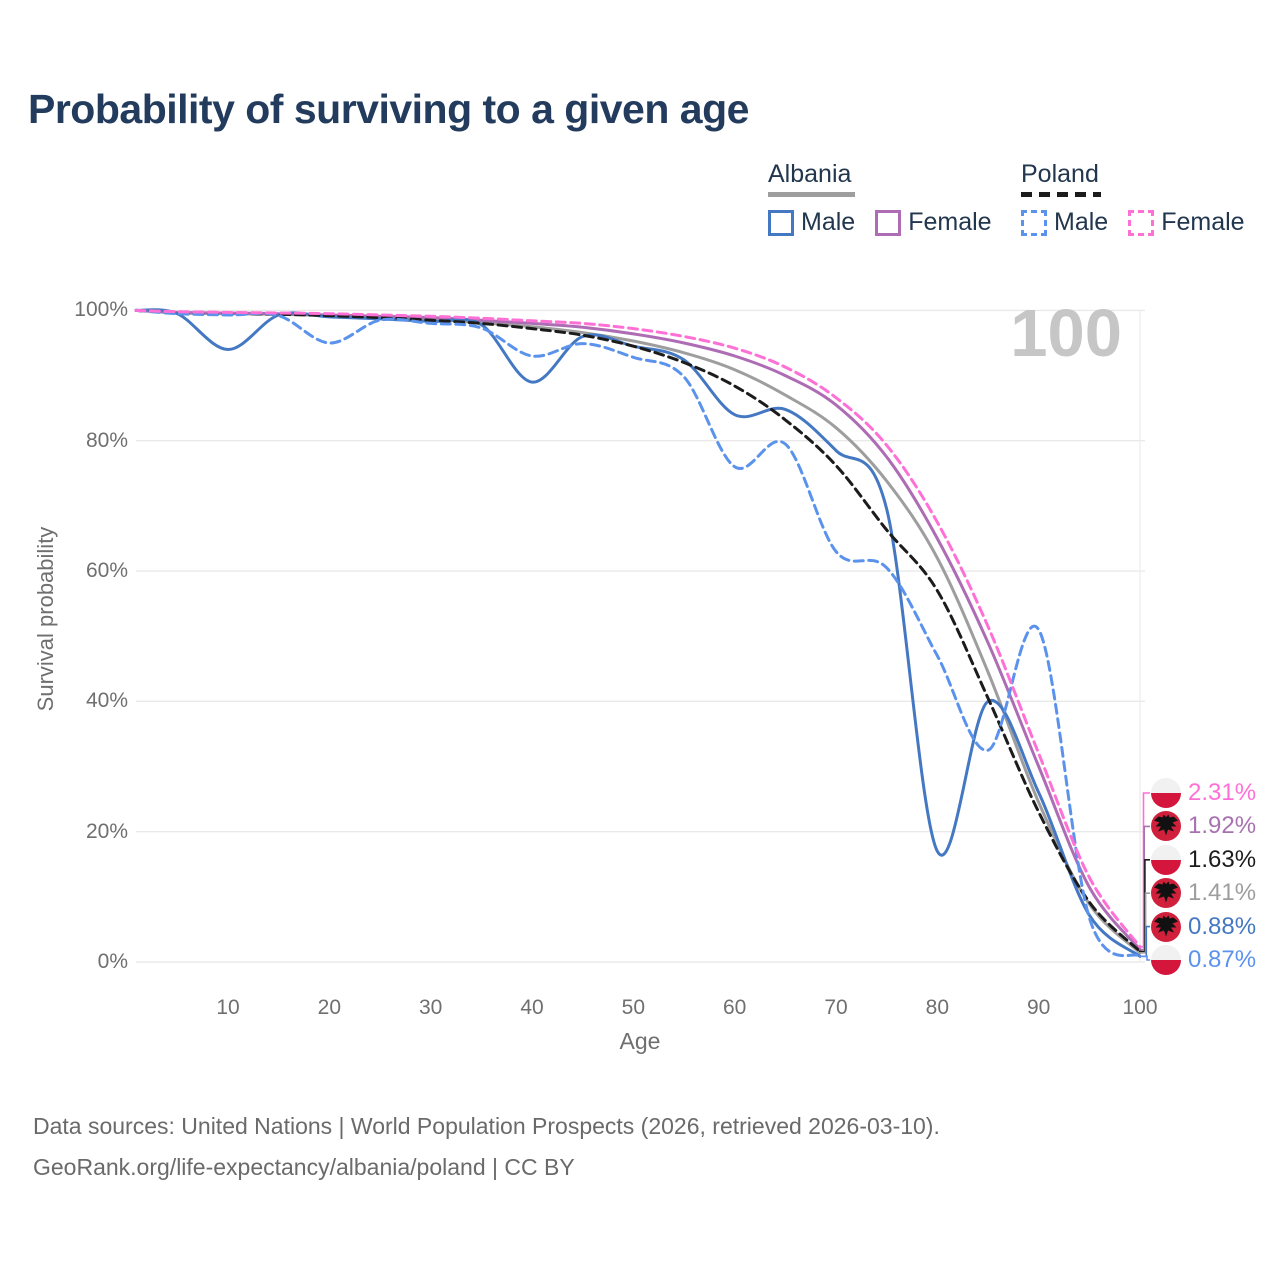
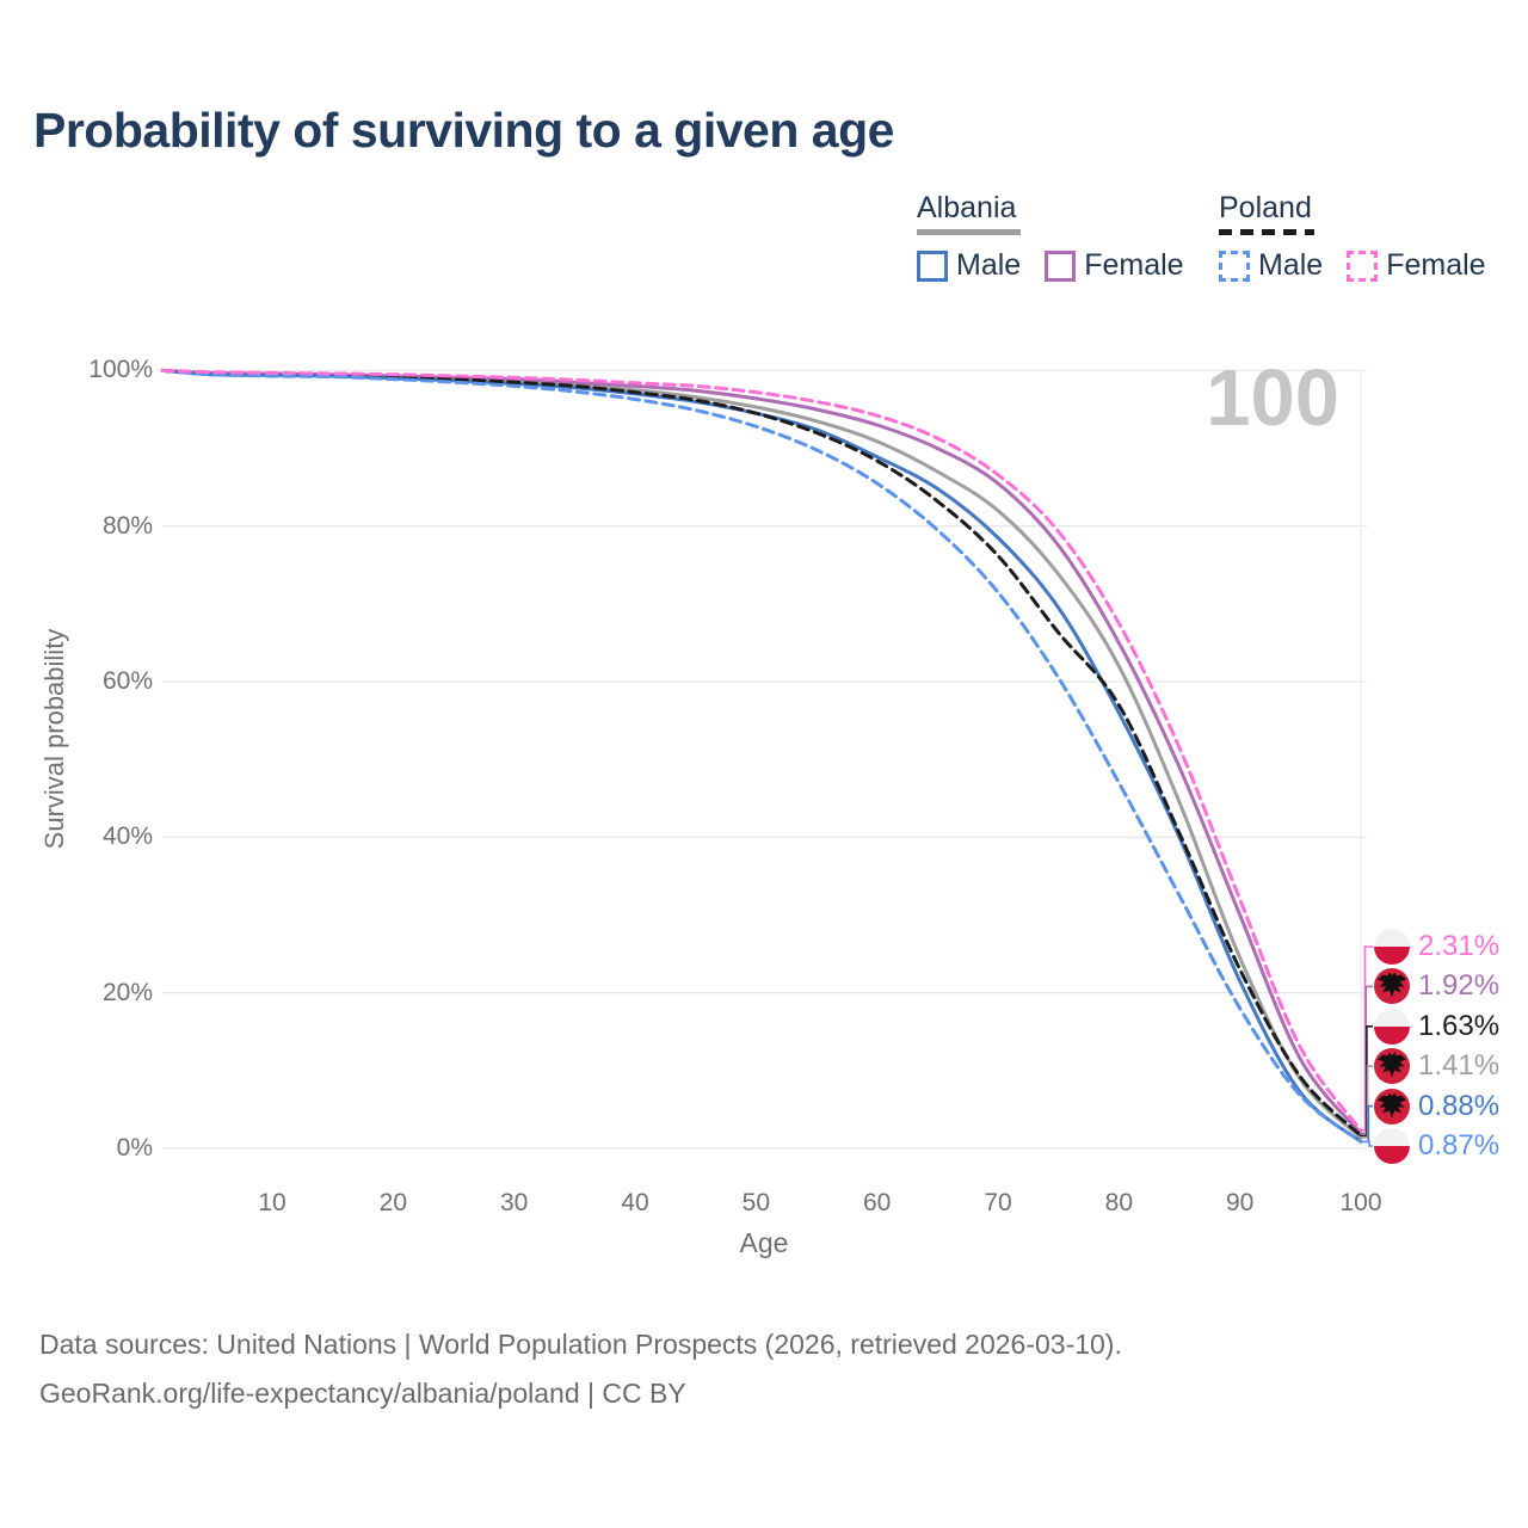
Albania Male/10: 94% -> 99%
Poland Male/20: 95% -> 99%
Albania Male/40: 89% -> 97%
Poland Male/40: 93% -> 96%
Albania Male/60: 84% -> 89%
Poland Male/60: 76% -> 86%
Poland Male/70: 63% -> 72%
Albania Male/80: 17% -> 56%
Albania Male/90: 26% -> 22%
Poland Male/90: 51% -> 18%
